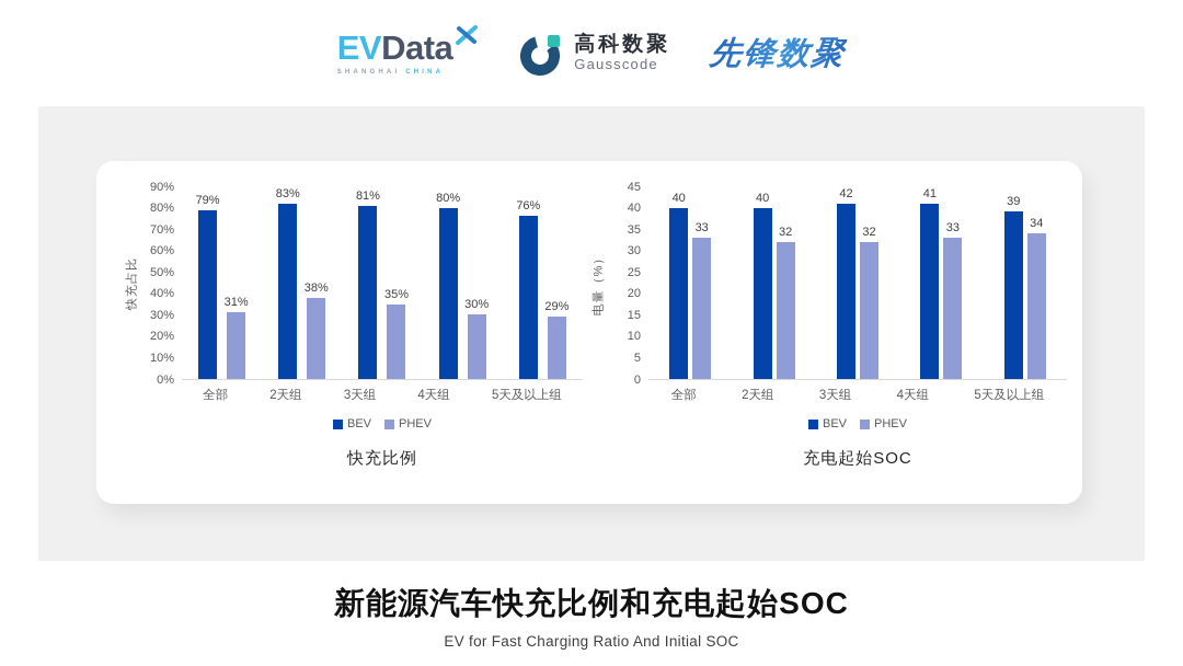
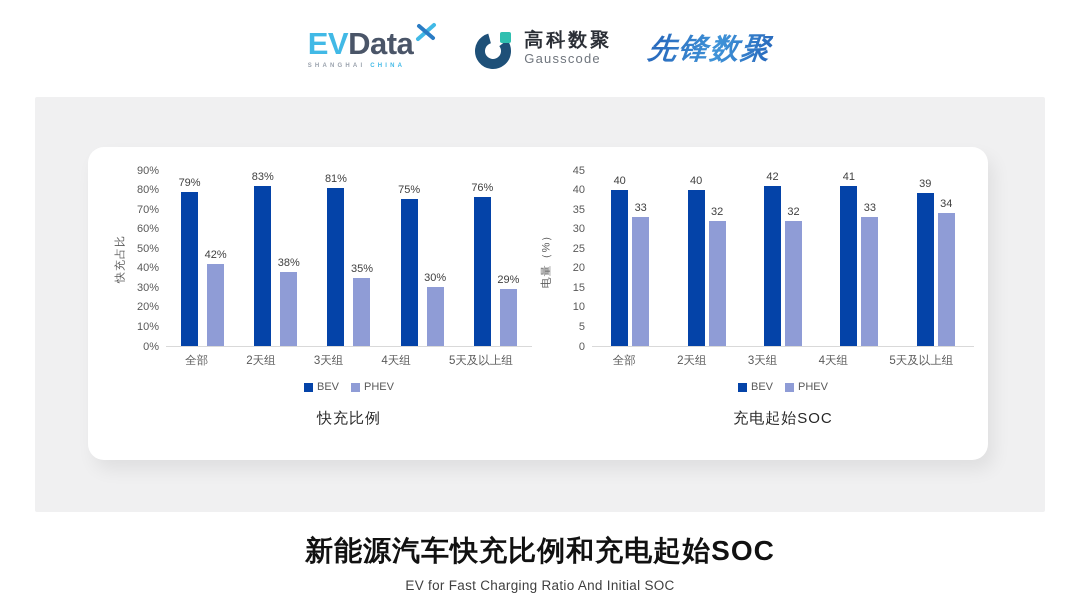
快充比例/PHEV/全部: 31% -> 42%
快充比例/BEV/4天组: 80% -> 75%
